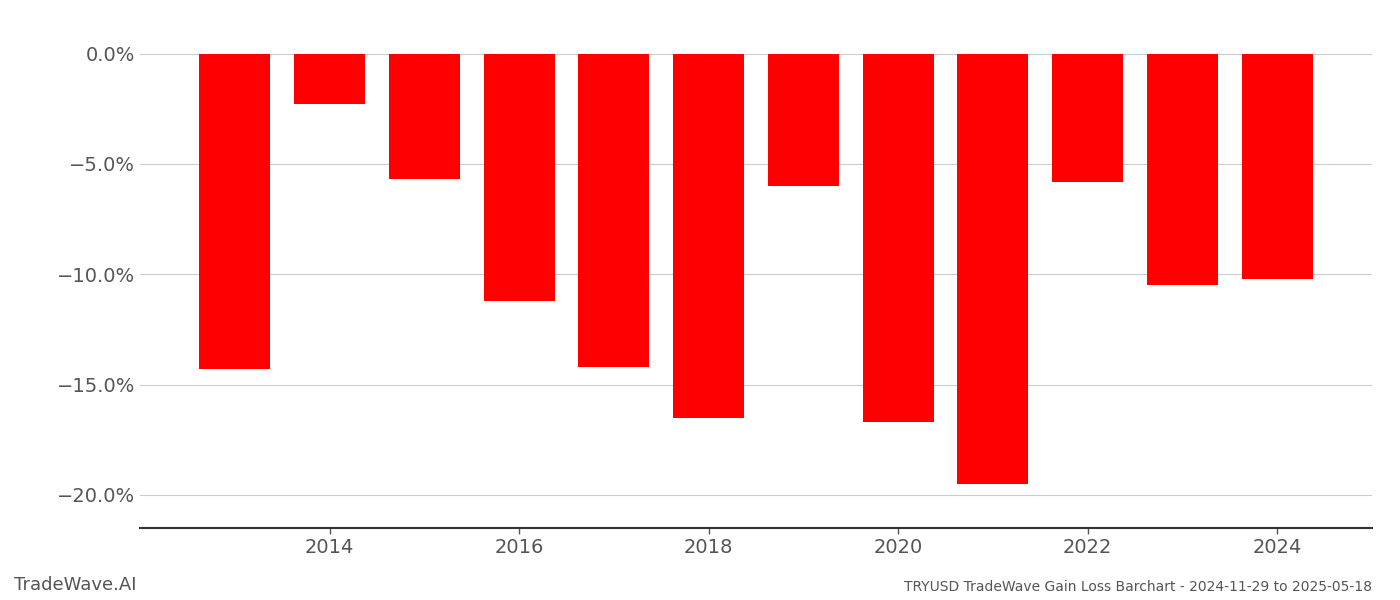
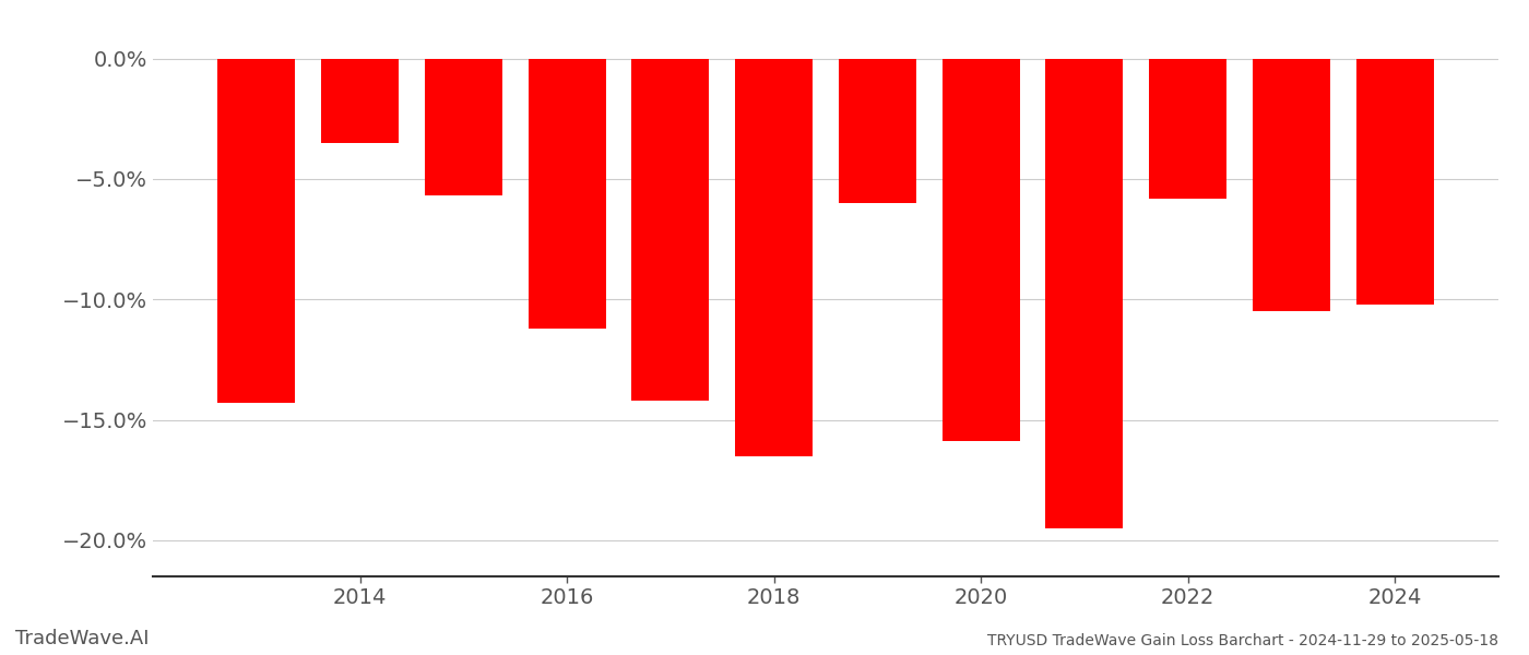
2014: -2.3% -> -3.5%
2020: -16.7% -> -15.9%
